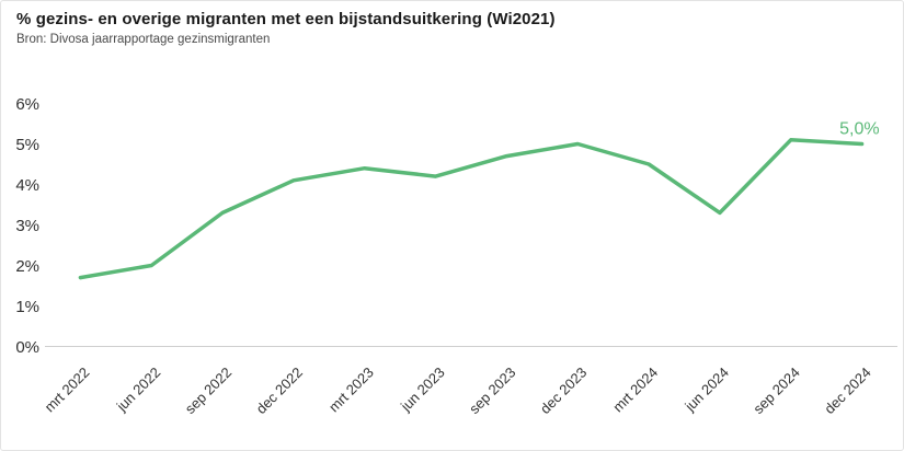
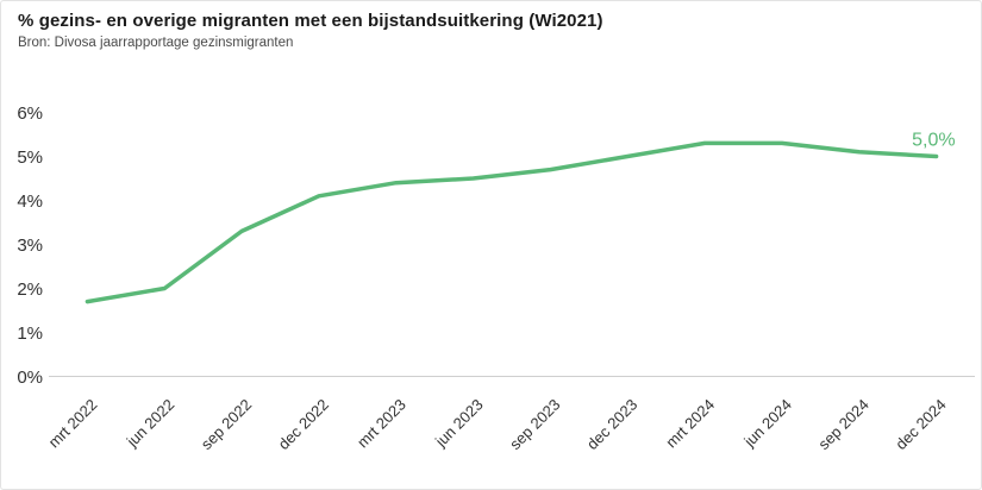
jun 2023: 4.2% -> 4.5%
mrt 2024: 4.5% -> 5.3%
jun 2024: 3.3% -> 5.3%
